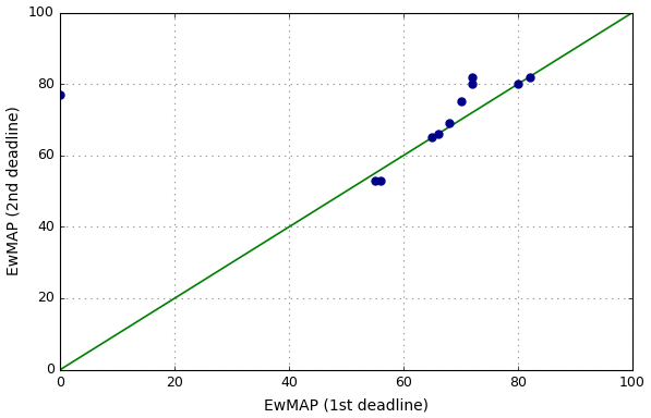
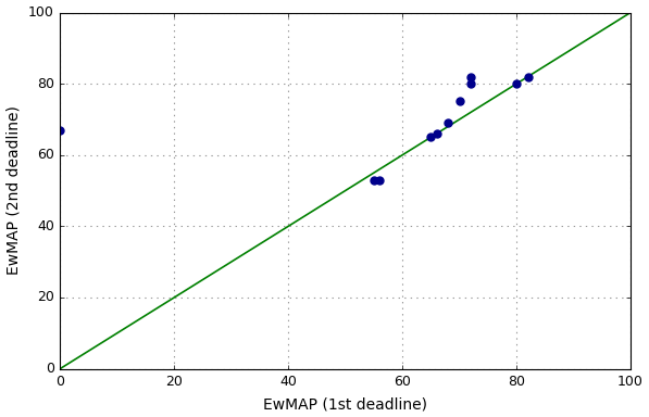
0: 77 -> 67
